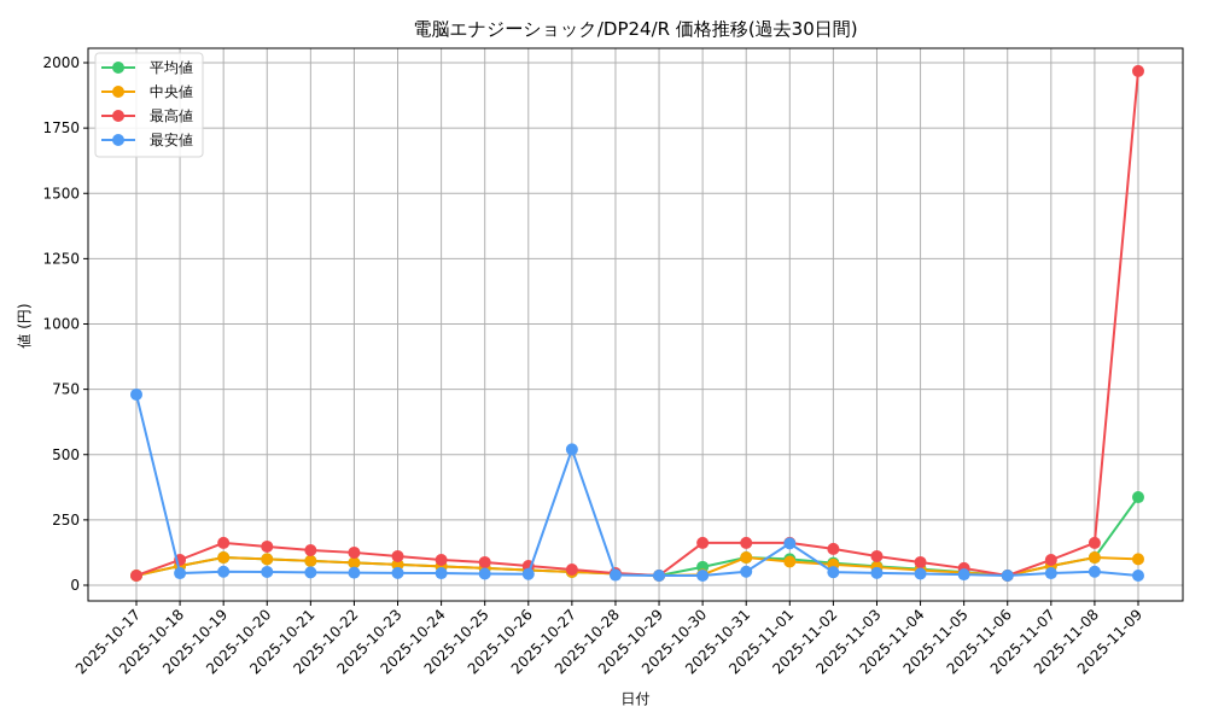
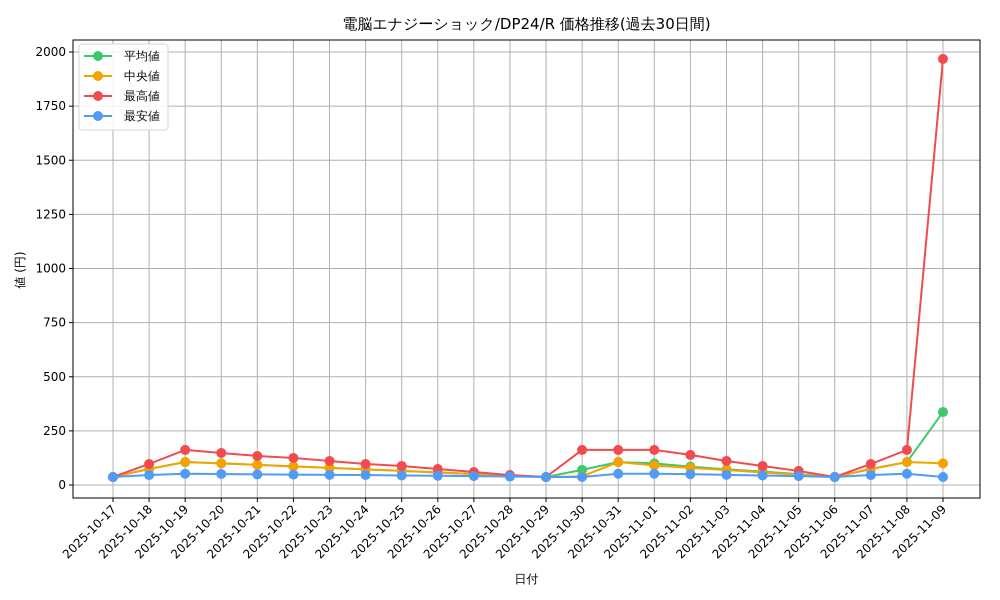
最安値/2025-10-17: 730 -> 40
最安値/2025-10-27: 520 -> 40
最安値/2025-11-01: 160 -> 50
